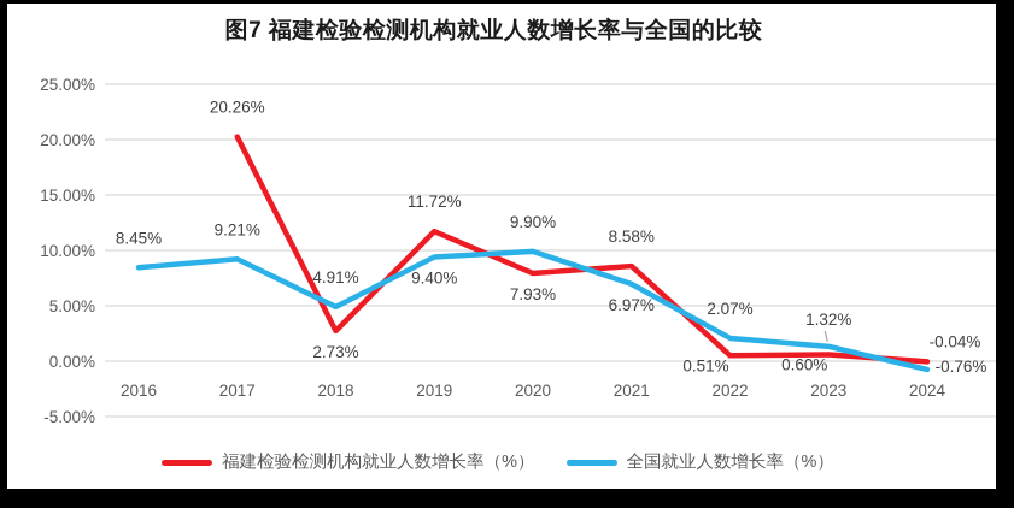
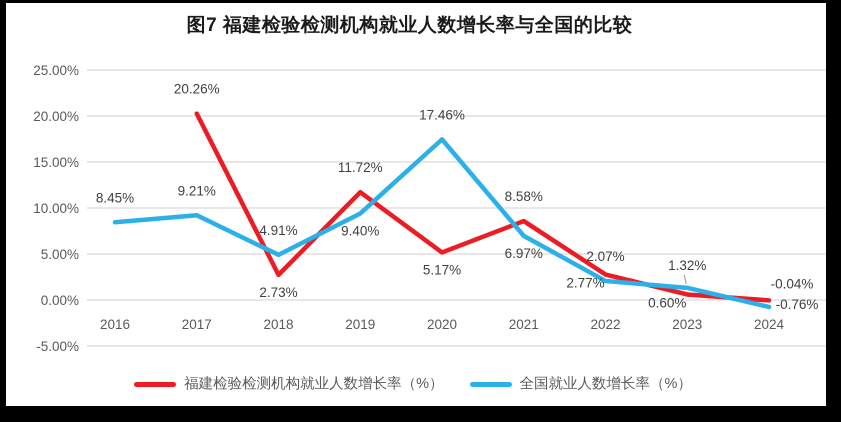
福建检验检测机构就业人数增长率（%）/2020: 7.93% -> 5.17%
全国就业人数增长率（%）/2020: 9.90% -> 17.46%
福建检验检测机构就业人数增长率（%）/2022: 0.51% -> 2.77%
